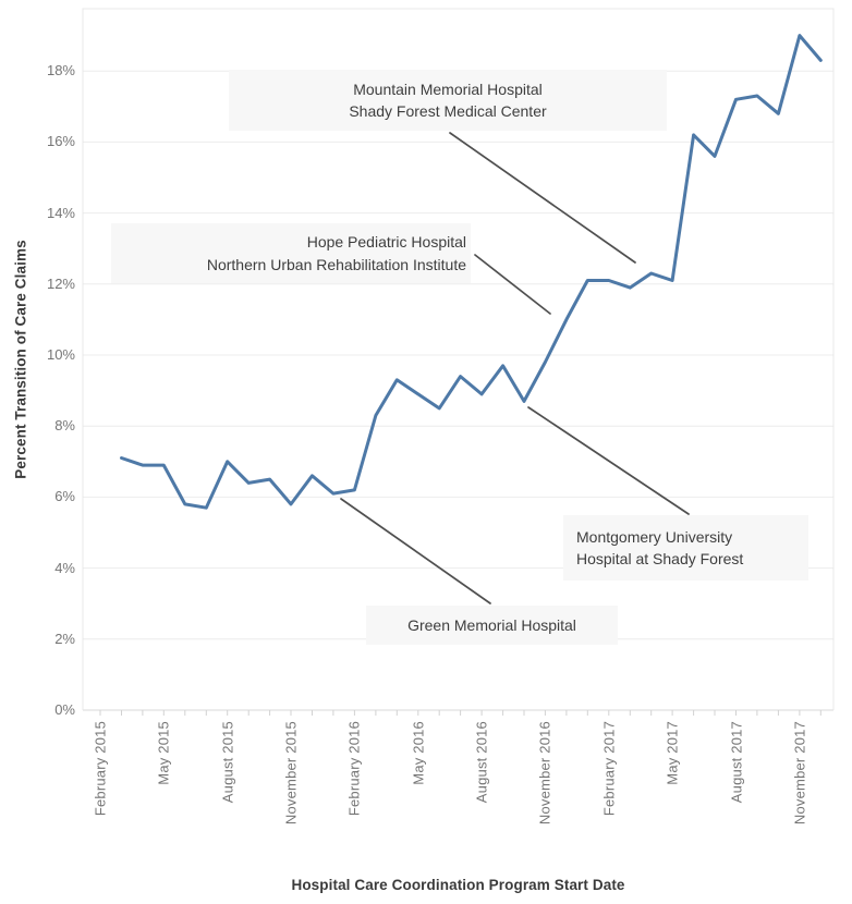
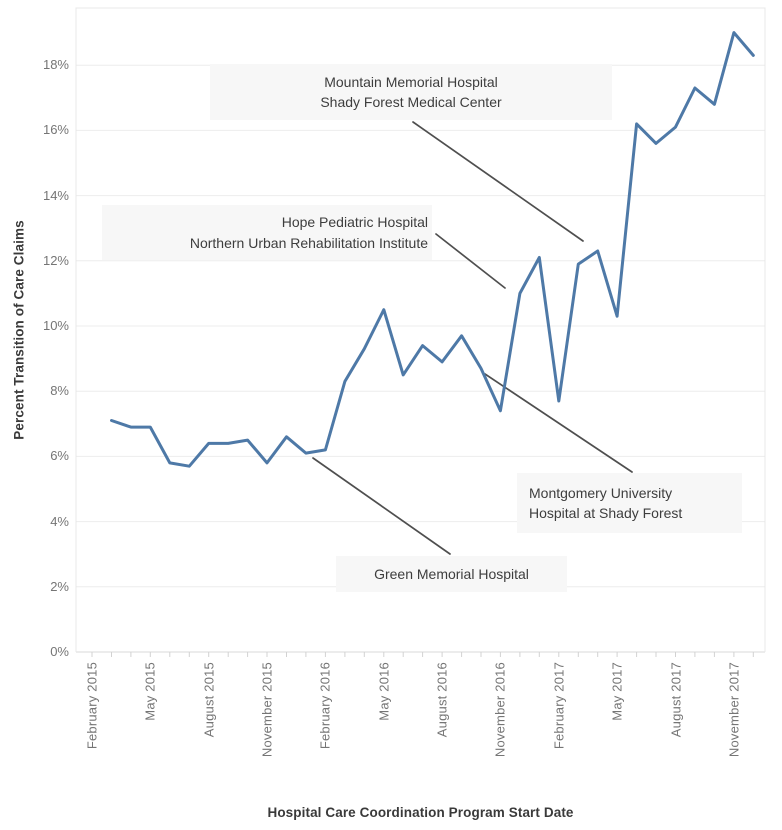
August 2015: 7.0% -> 6.4%
May 2016: 8.9% -> 10.5%
November 2016: 9.8% -> 7.4%
February 2017: 12.1% -> 7.7%
May 2017: 12.1% -> 10.3%
August 2017: 17.2% -> 16.1%
